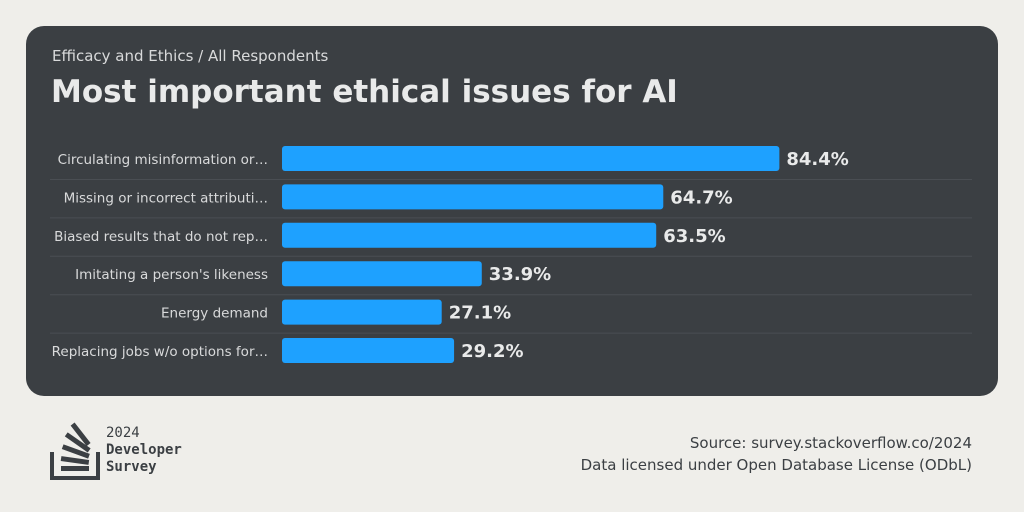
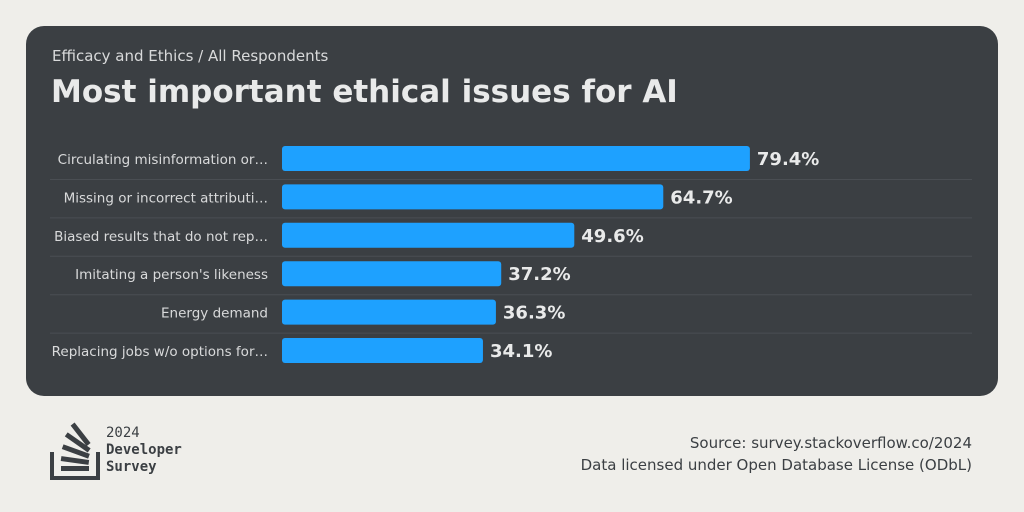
Circulating misinformation or…: 84.4% -> 79.4%
Biased results that do not rep…: 63.5% -> 49.6%
Imitating a person's likeness: 33.9% -> 37.2%
Energy demand: 27.1% -> 36.3%
Replacing jobs w/o options for…: 29.2% -> 34.1%
